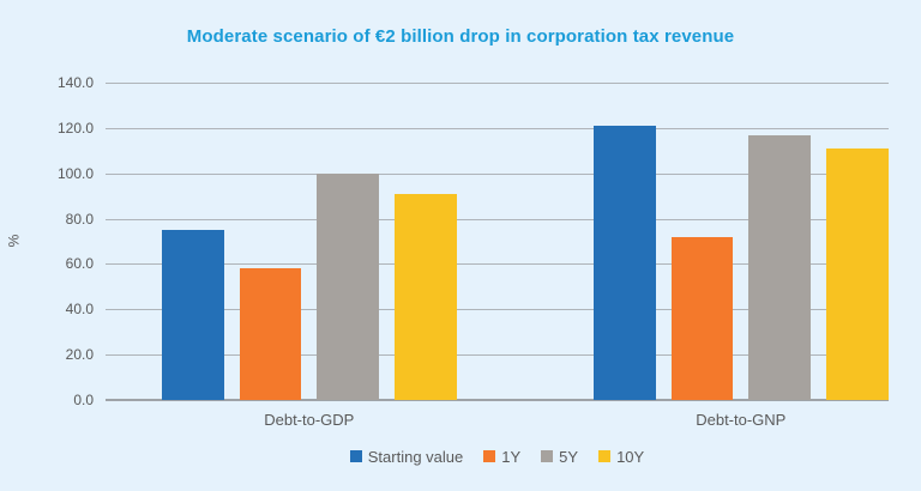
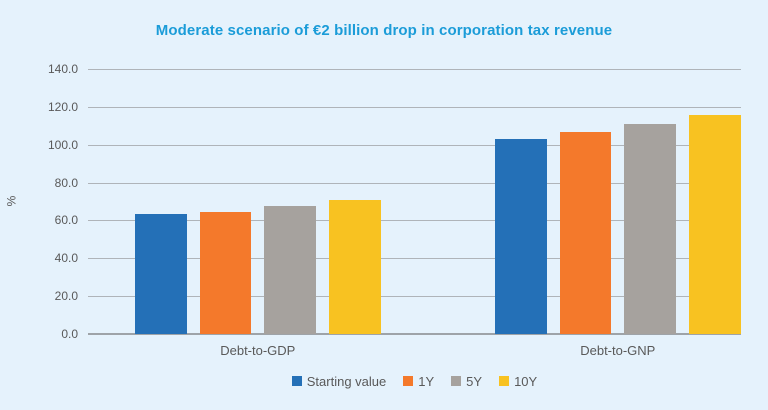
Starting value/Debt-to-GDP: 75 -> 64
1Y/Debt-to-GDP: 58 -> 64
5Y/Debt-to-GDP: 100 -> 68
10Y/Debt-to-GDP: 91 -> 71
Starting value/Debt-to-GNP: 121 -> 103
1Y/Debt-to-GNP: 72 -> 106
5Y/Debt-to-GNP: 117 -> 111
10Y/Debt-to-GNP: 111 -> 116
